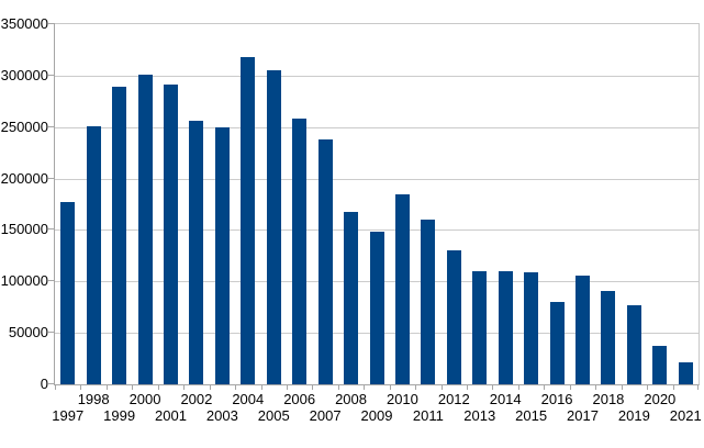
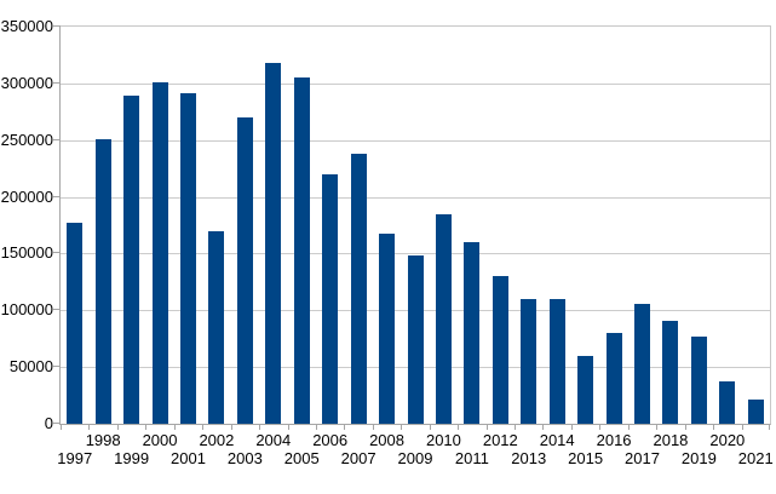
2002: 260000 -> 170000
2003: 250000 -> 270000
2006: 260000 -> 220000
2015: 110000 -> 60000
